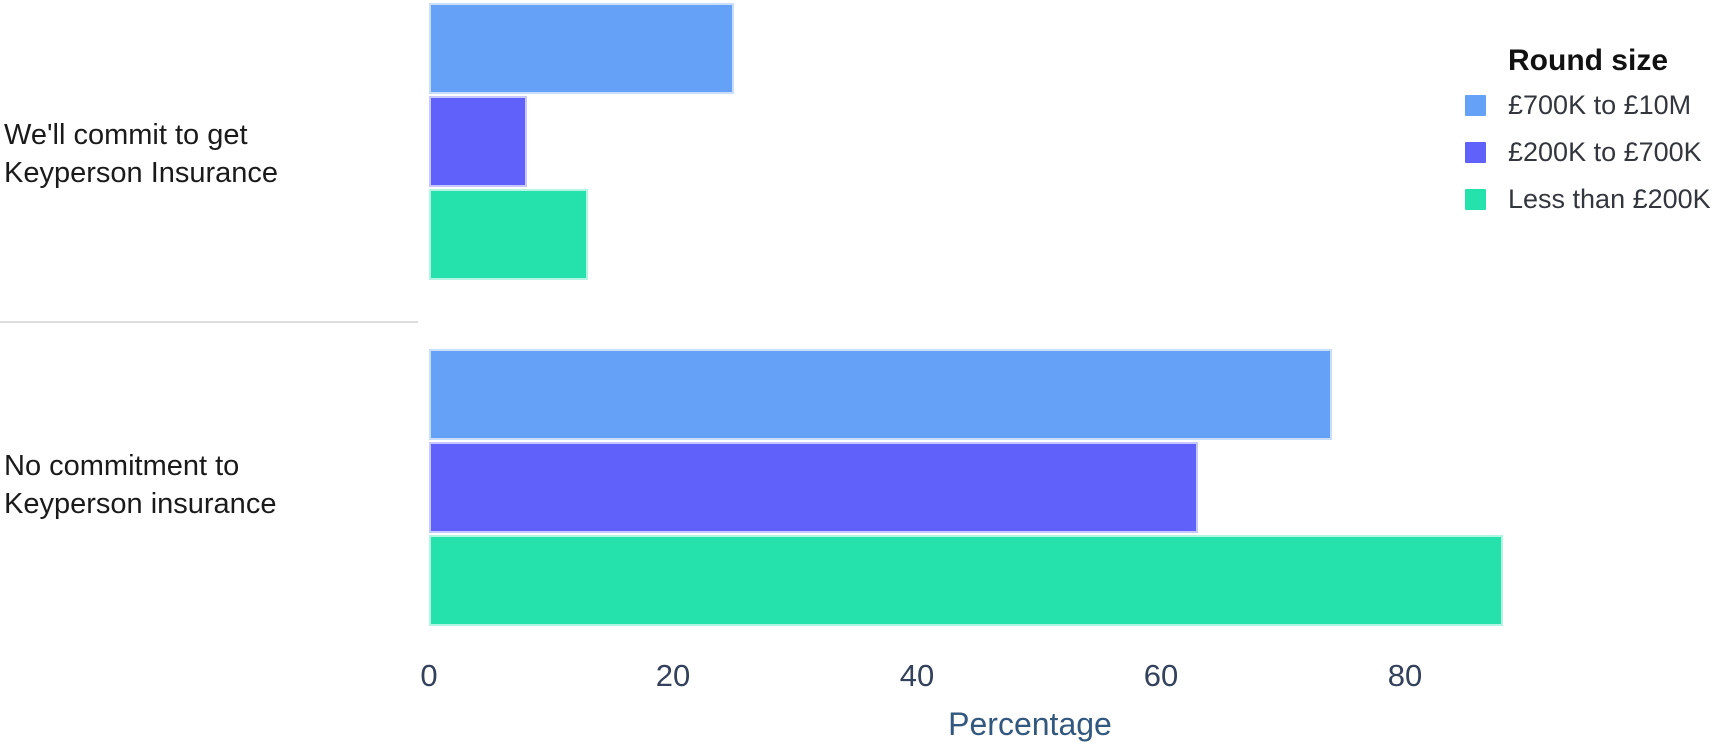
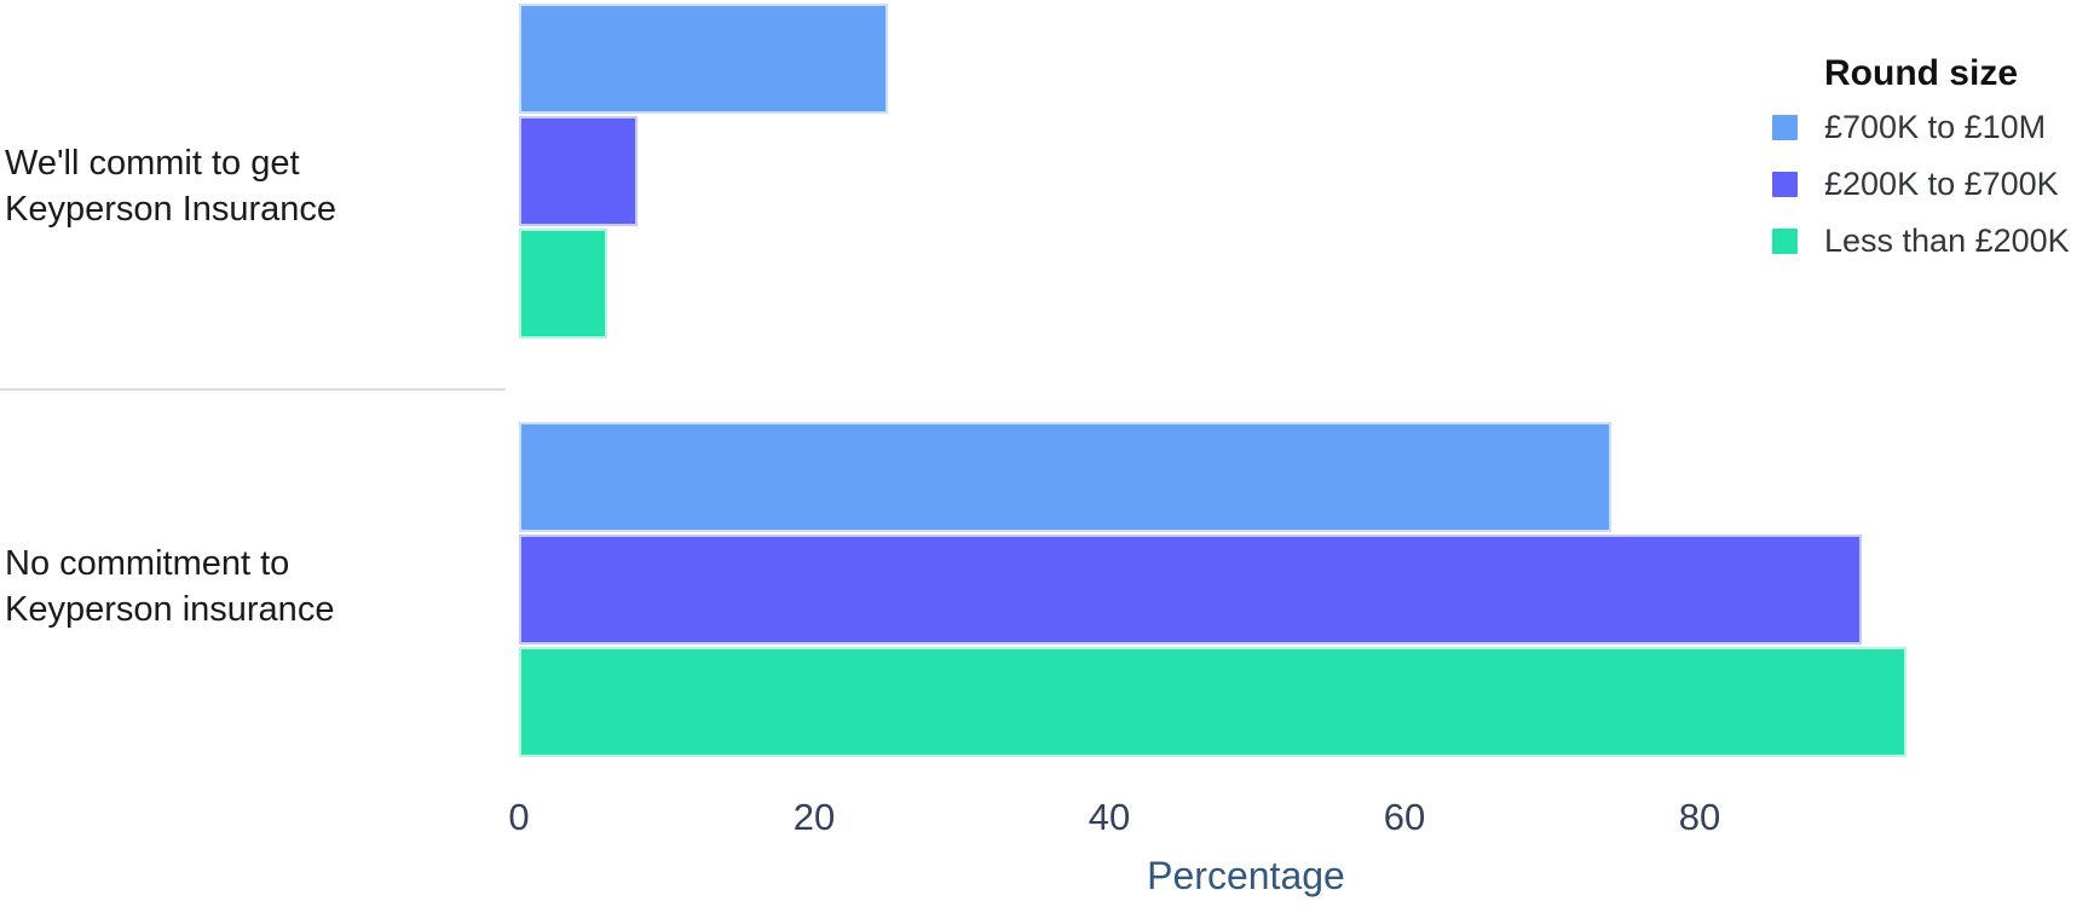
Less than £200K/We'll commit to get Keyperson Insurance: 13 -> 6
£200K to £700K/No commitment to Keyperson insurance: 63 -> 91
Less than £200K/No commitment to Keyperson insurance: 88 -> 94
